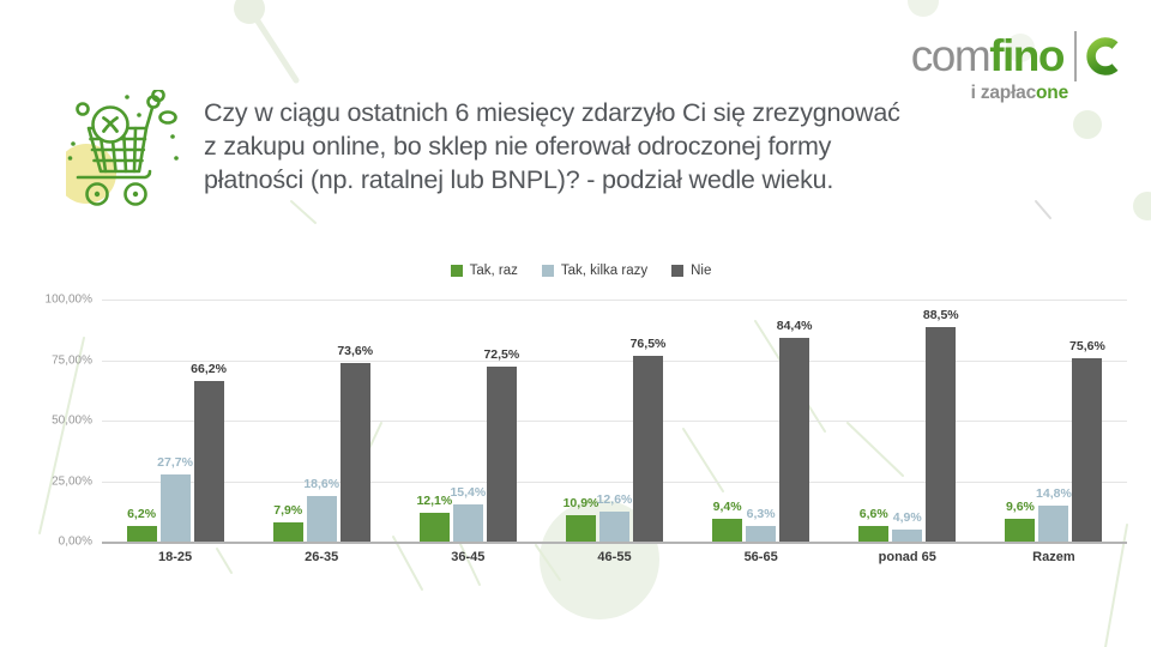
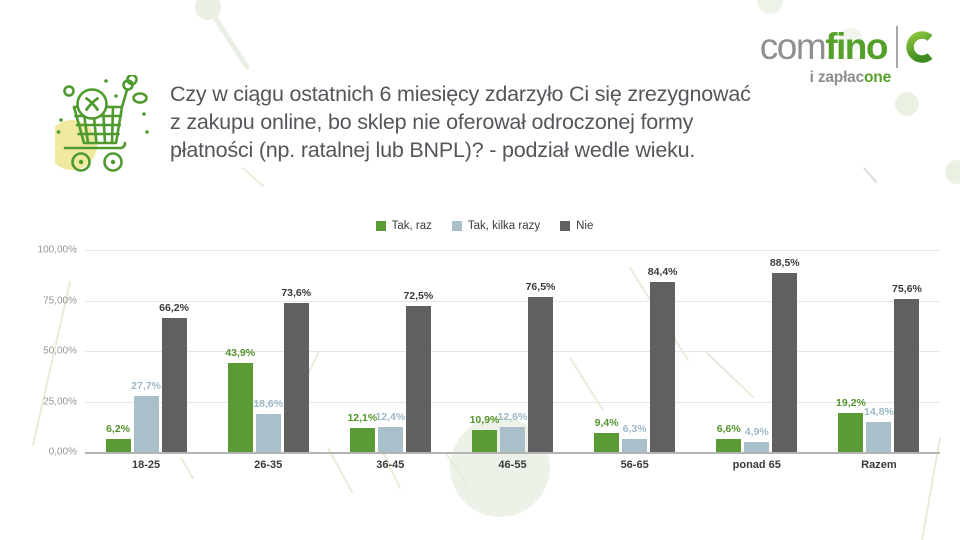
Tak, raz/26-35: 7,9% -> 43,9%
Tak, kilka razy/36-45: 15,4% -> 12,4%
Tak, raz/Razem: 9,6% -> 19,2%
